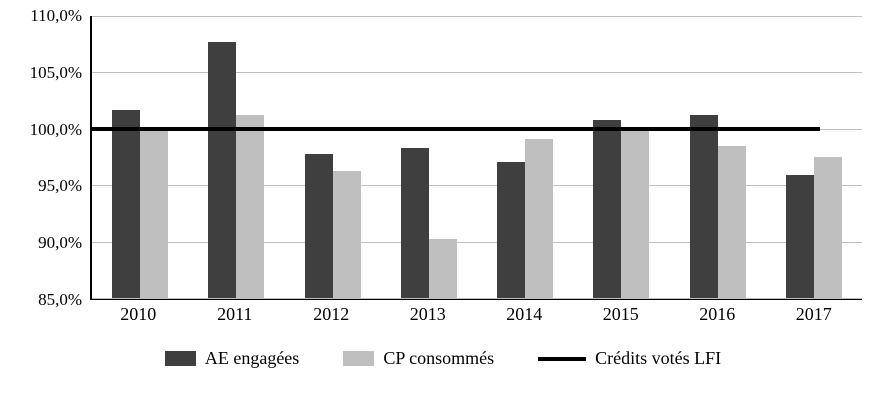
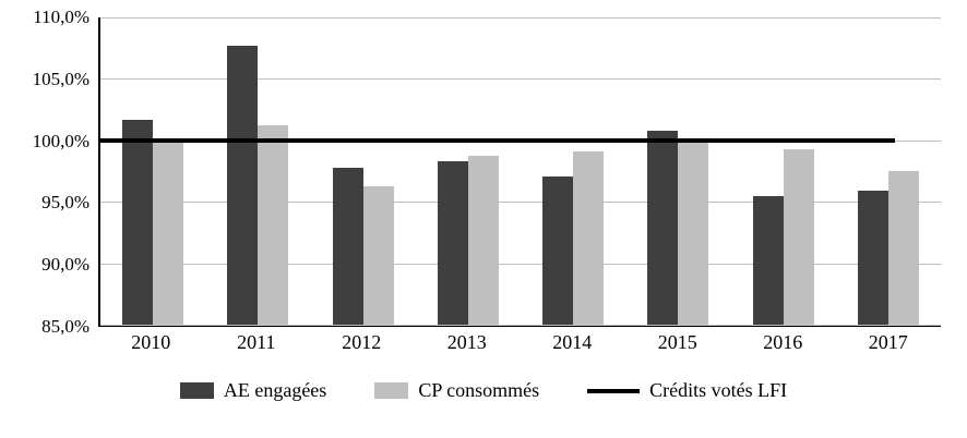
CP consommés/2013: 90,2% -> 98,7%
AE engagées/2016: 101,2% -> 95,5%
CP consommés/2016: 98,5% -> 99,3%
